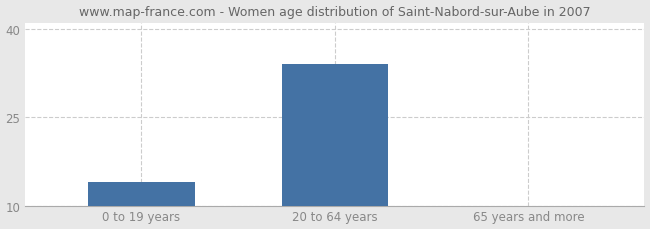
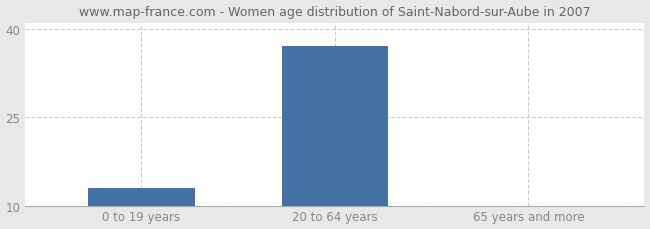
0 to 19 years: 14 -> 13
20 to 64 years: 34 -> 37
